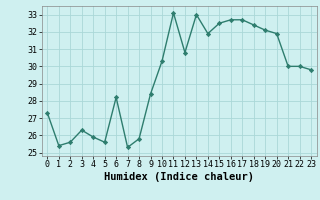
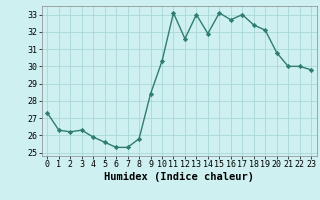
1: 25.4 -> 26.3
2: 25.6 -> 26.2
6: 28.2 -> 25.3
12: 30.8 -> 31.6
15: 32.5 -> 33.1
17: 32.7 -> 33.0
20: 31.9 -> 30.8
